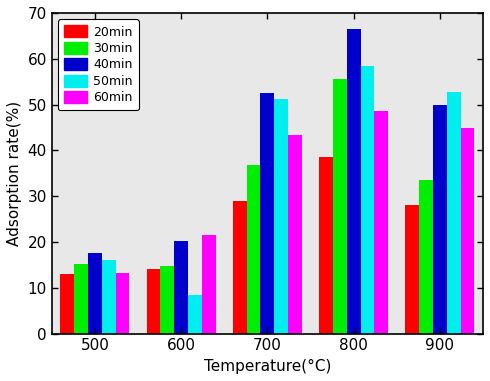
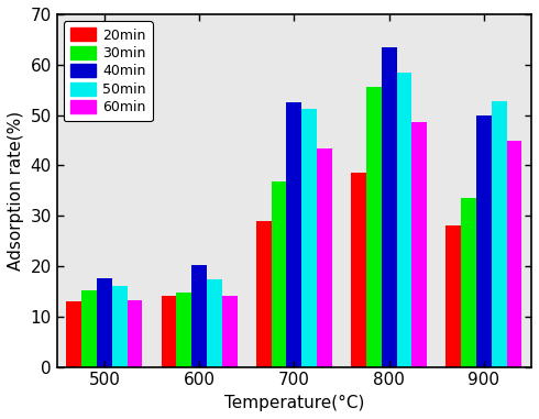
50min/600: 8.5 -> 17.3
60min/600: 21.5 -> 14.2
40min/800: 66.5 -> 63.5
